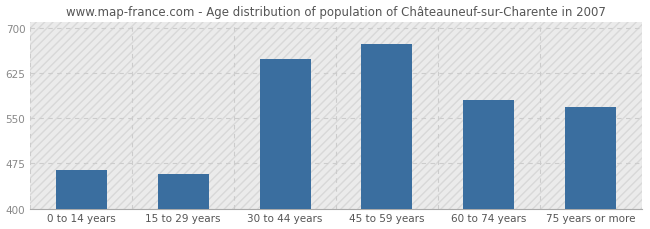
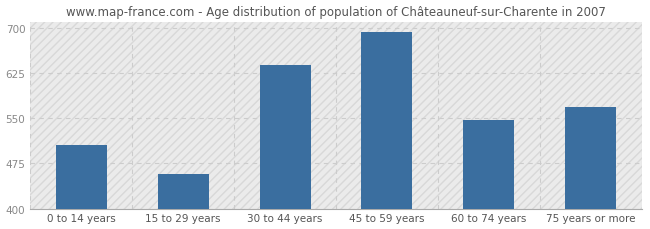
0 to 14 years: 464 -> 505
30 to 44 years: 648 -> 638
45 to 59 years: 672 -> 693
60 to 74 years: 580 -> 546
